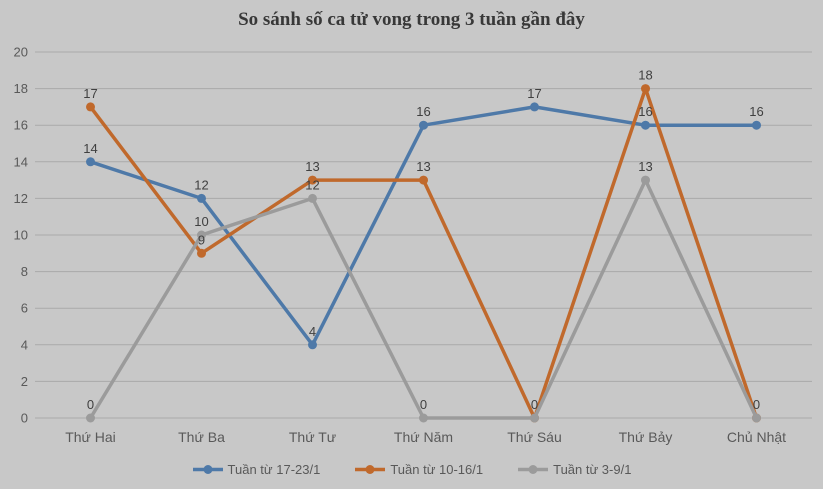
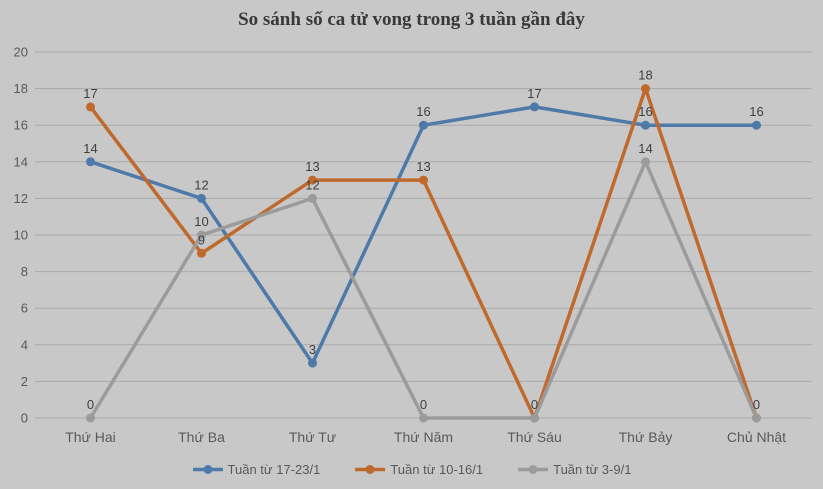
Tuần từ 17-23/1/Thứ Tư: 4 -> 3
Tuần từ 3-9/1/Thứ Bảy: 13 -> 14
